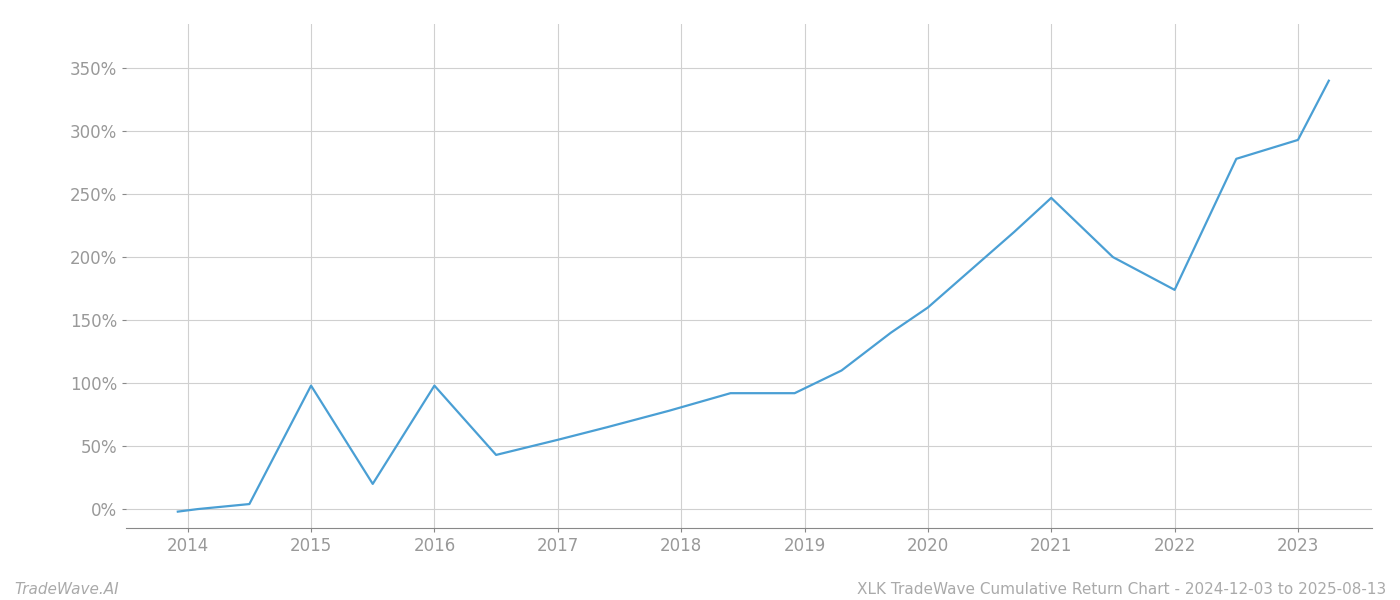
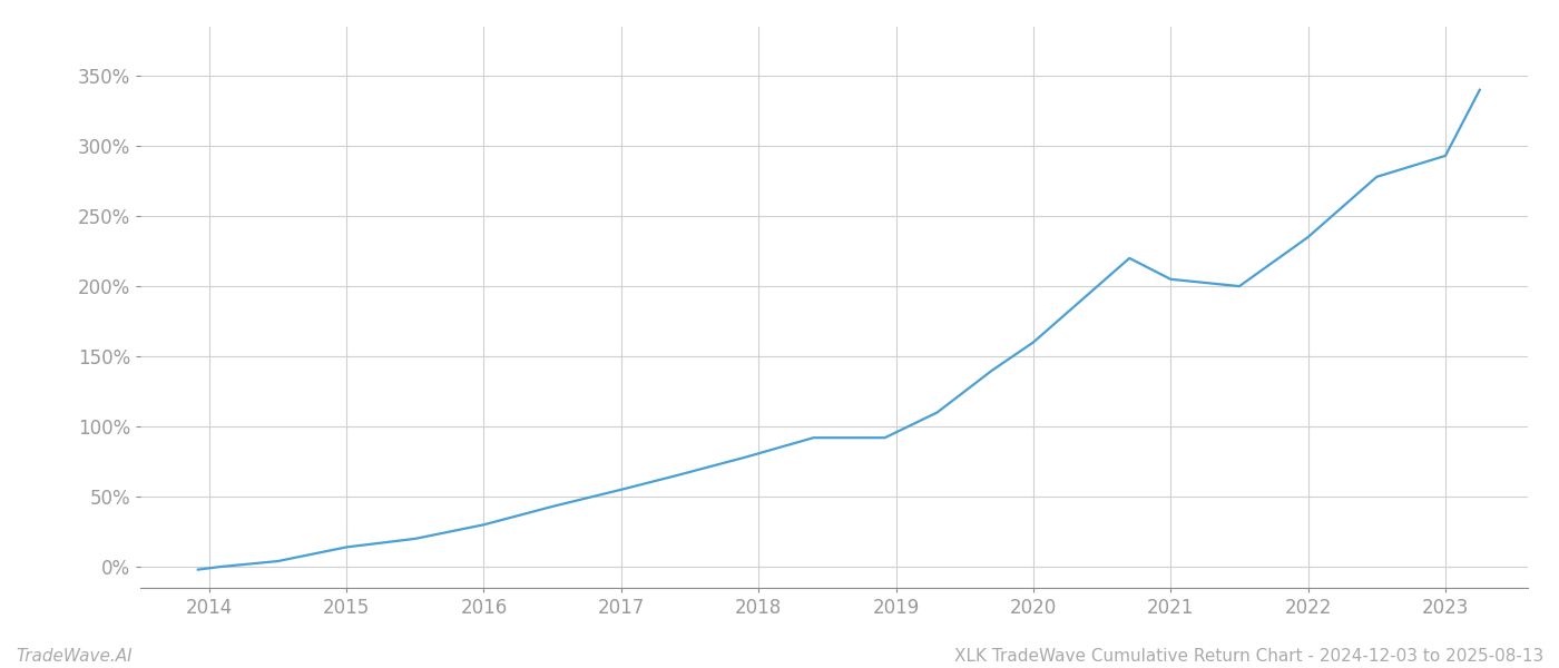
2015: 98% -> 14%
2016: 98% -> 30%
2021: 247% -> 205%
2022: 174% -> 235%
